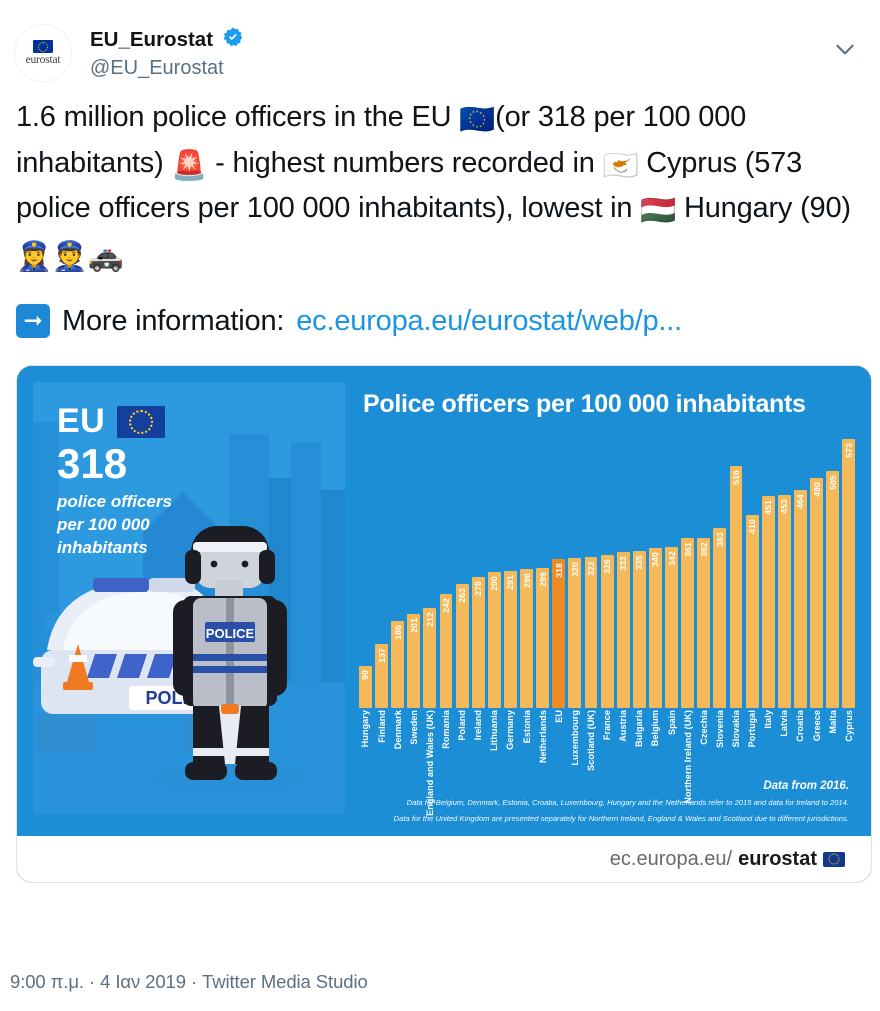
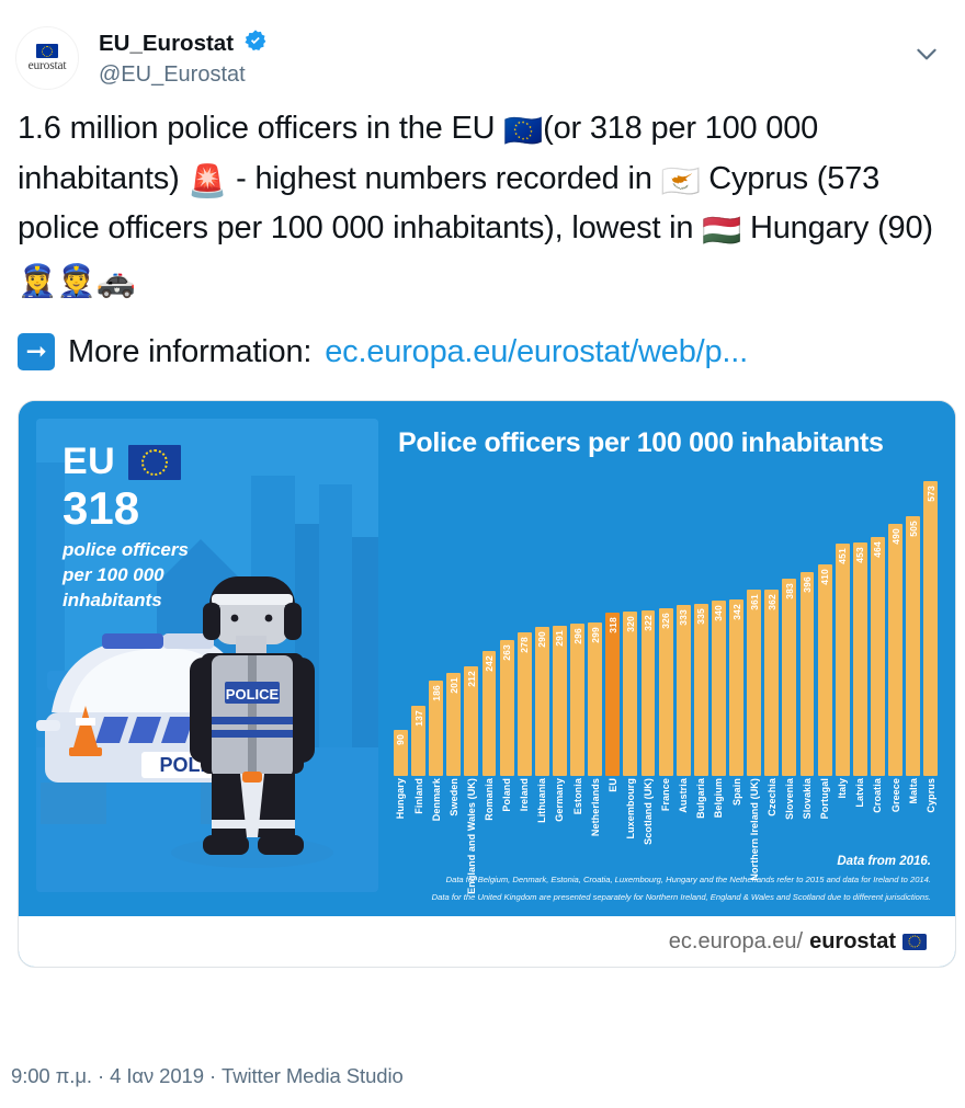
Slovakia: 516 -> 396
